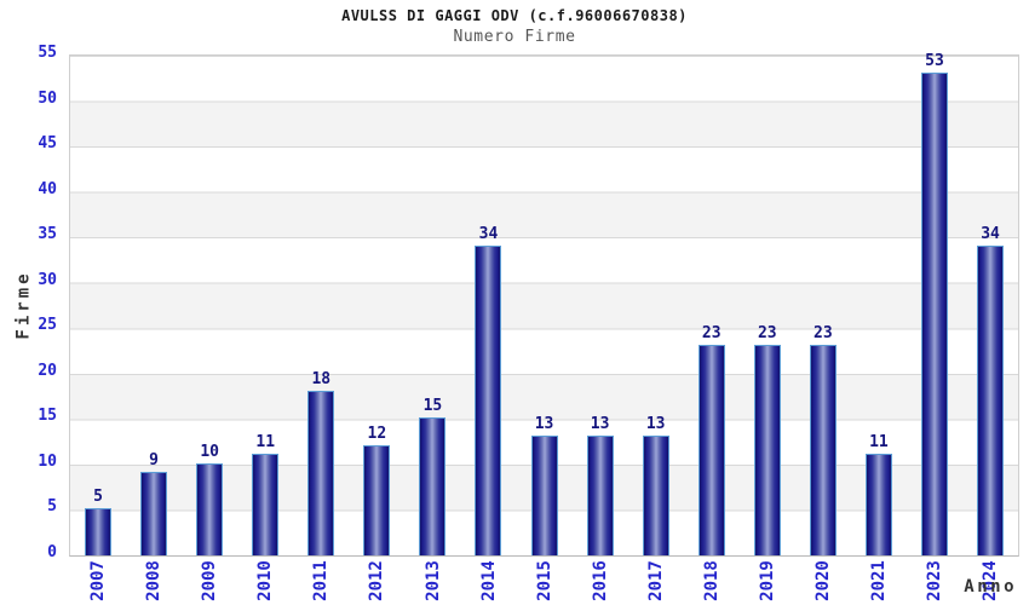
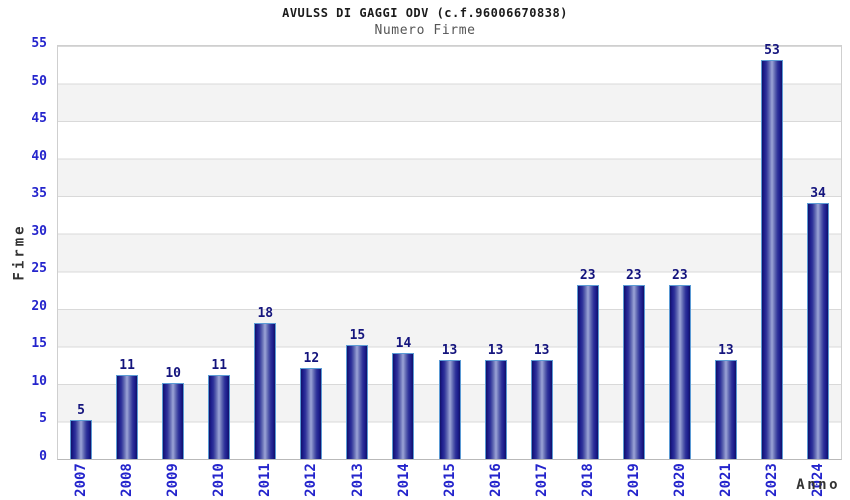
2008: 9 -> 11
2014: 34 -> 14
2021: 11 -> 13
